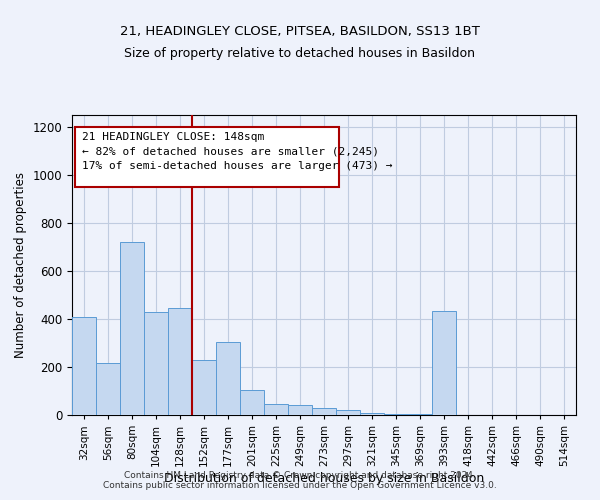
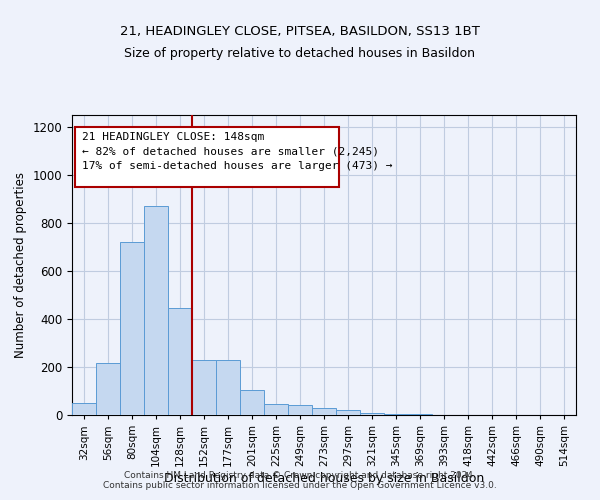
32sqm: 410 -> 50
104sqm: 430 -> 870
177sqm: 305 -> 230
393sqm: 435 -> 2
